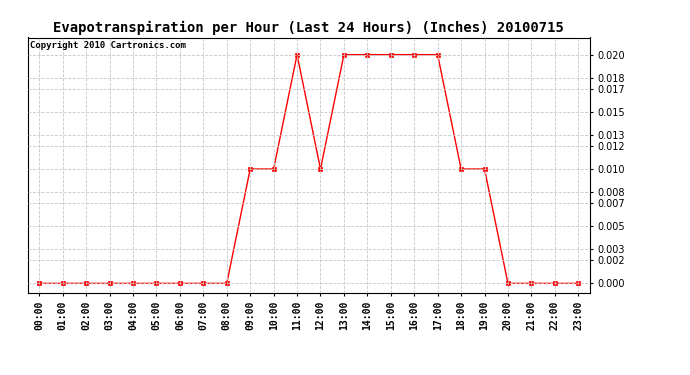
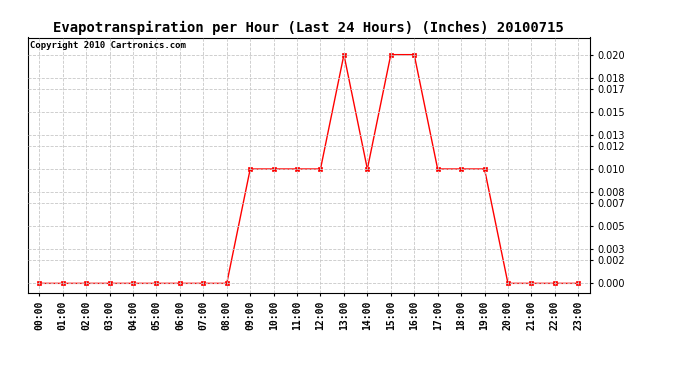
11:00: 0.02 -> 0.01
14:00: 0.02 -> 0.01
17:00: 0.02 -> 0.01
